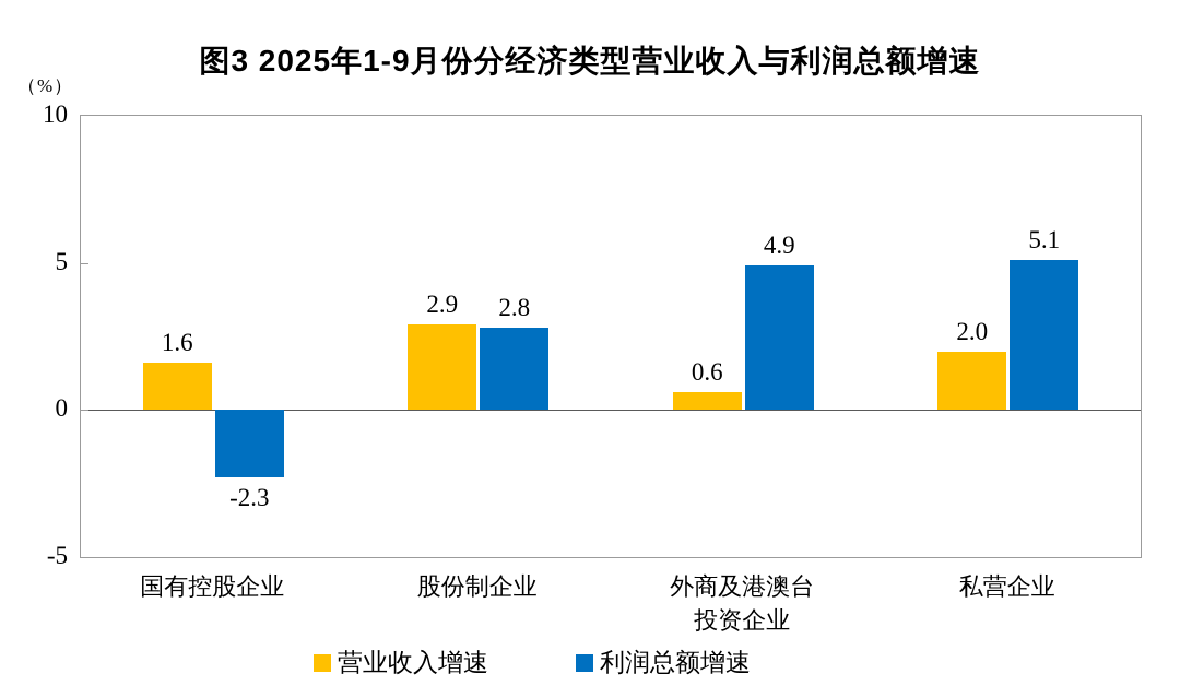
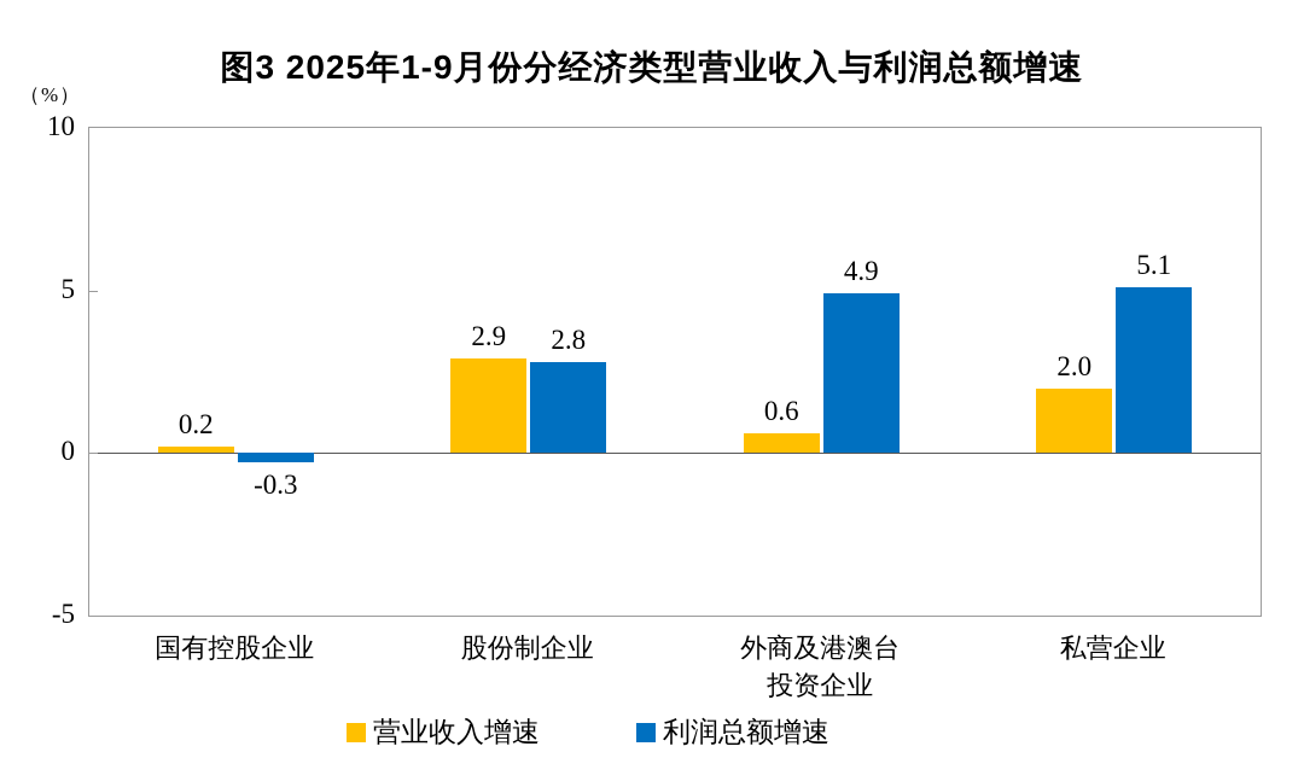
营业收入增速/国有控股企业: 1.6 -> 0.2
利润总额增速/国有控股企业: -2.3 -> -0.3
